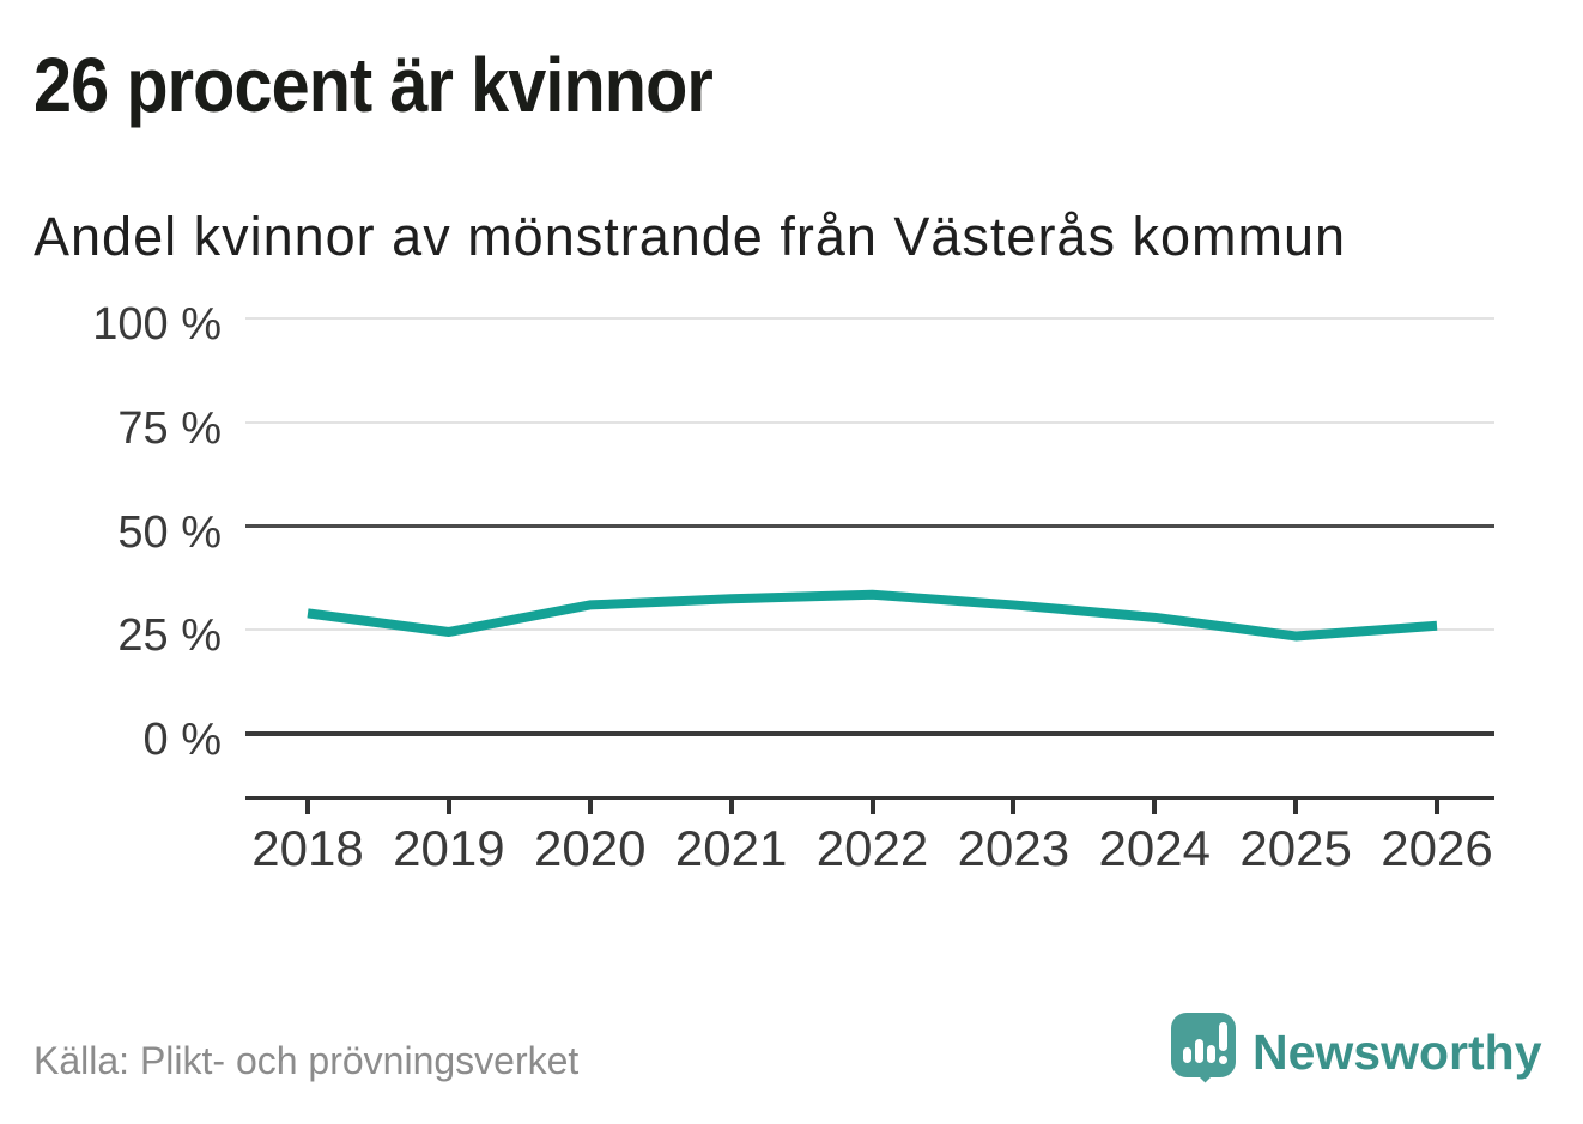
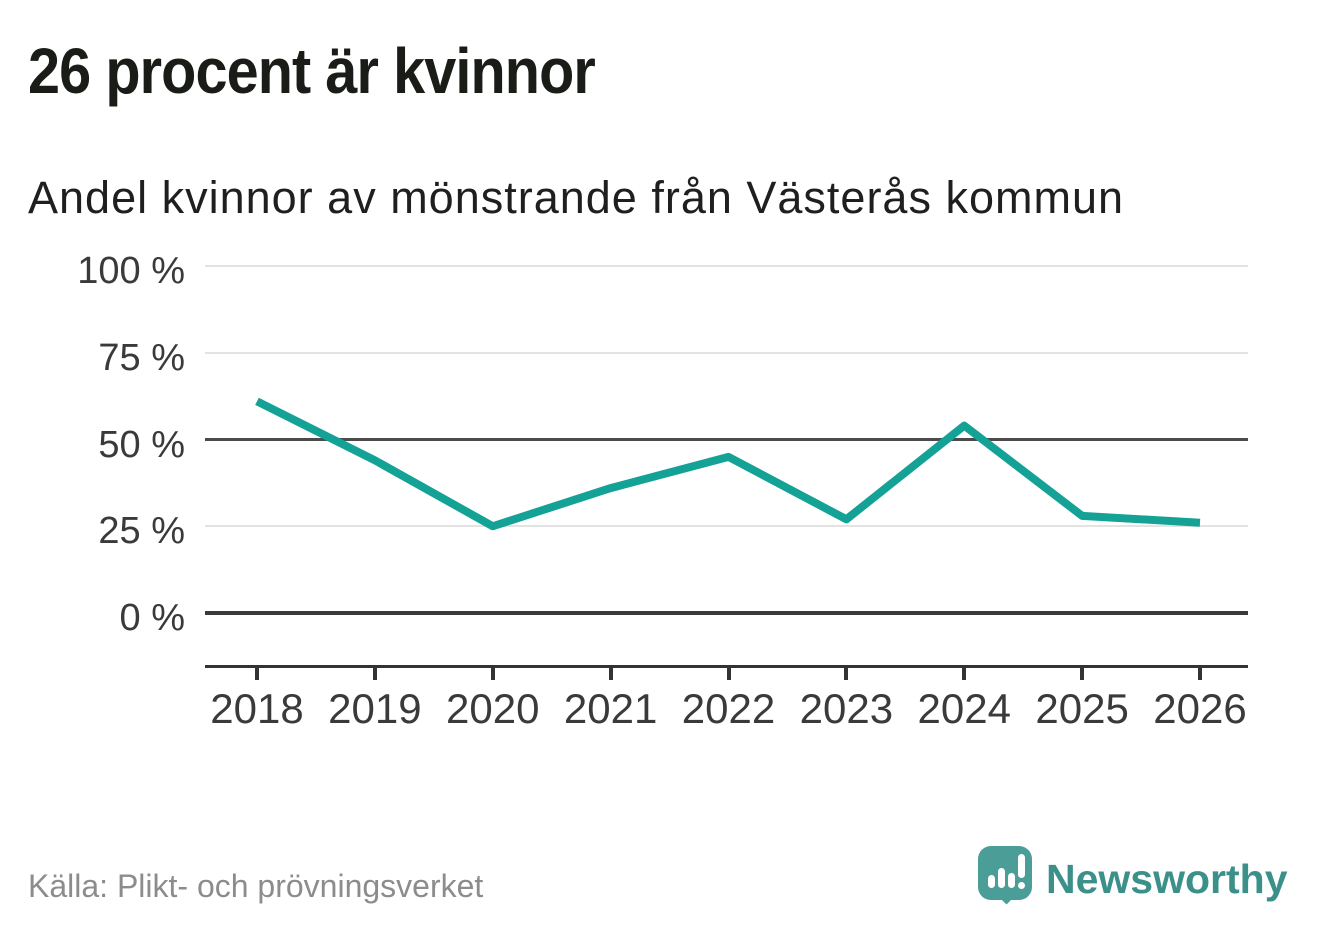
2018: 29% -> 61%
2019: 24% -> 44%
2020: 31% -> 25%
2021: 32% -> 36%
2022: 34% -> 45%
2023: 31% -> 27%
2024: 28% -> 54%
2025: 24% -> 28%
